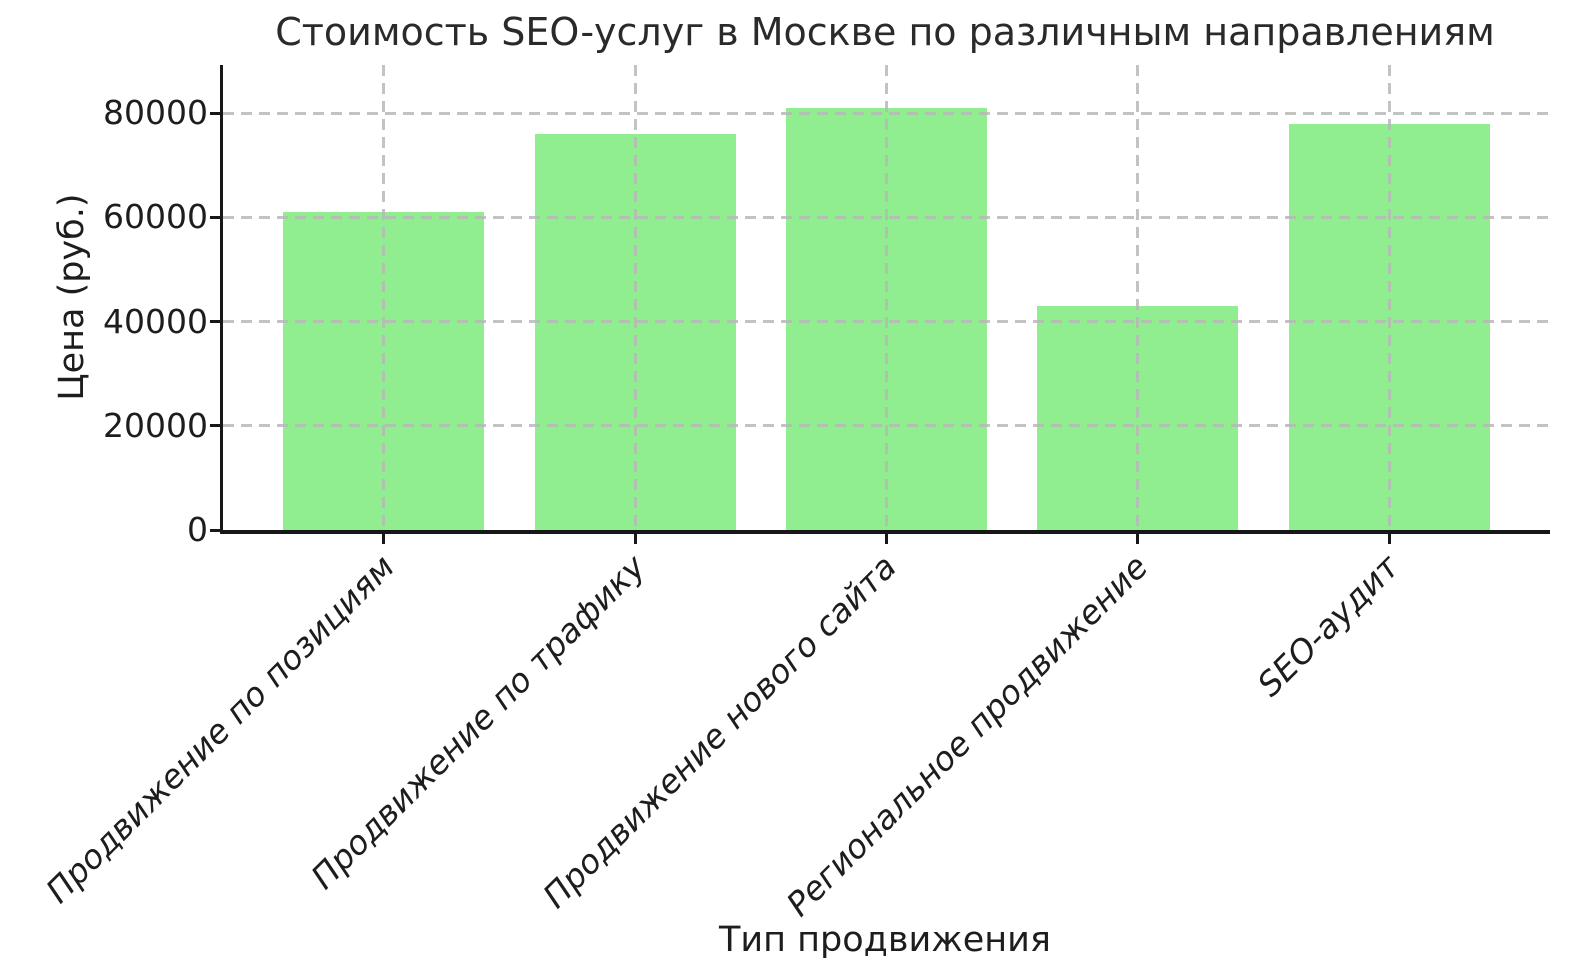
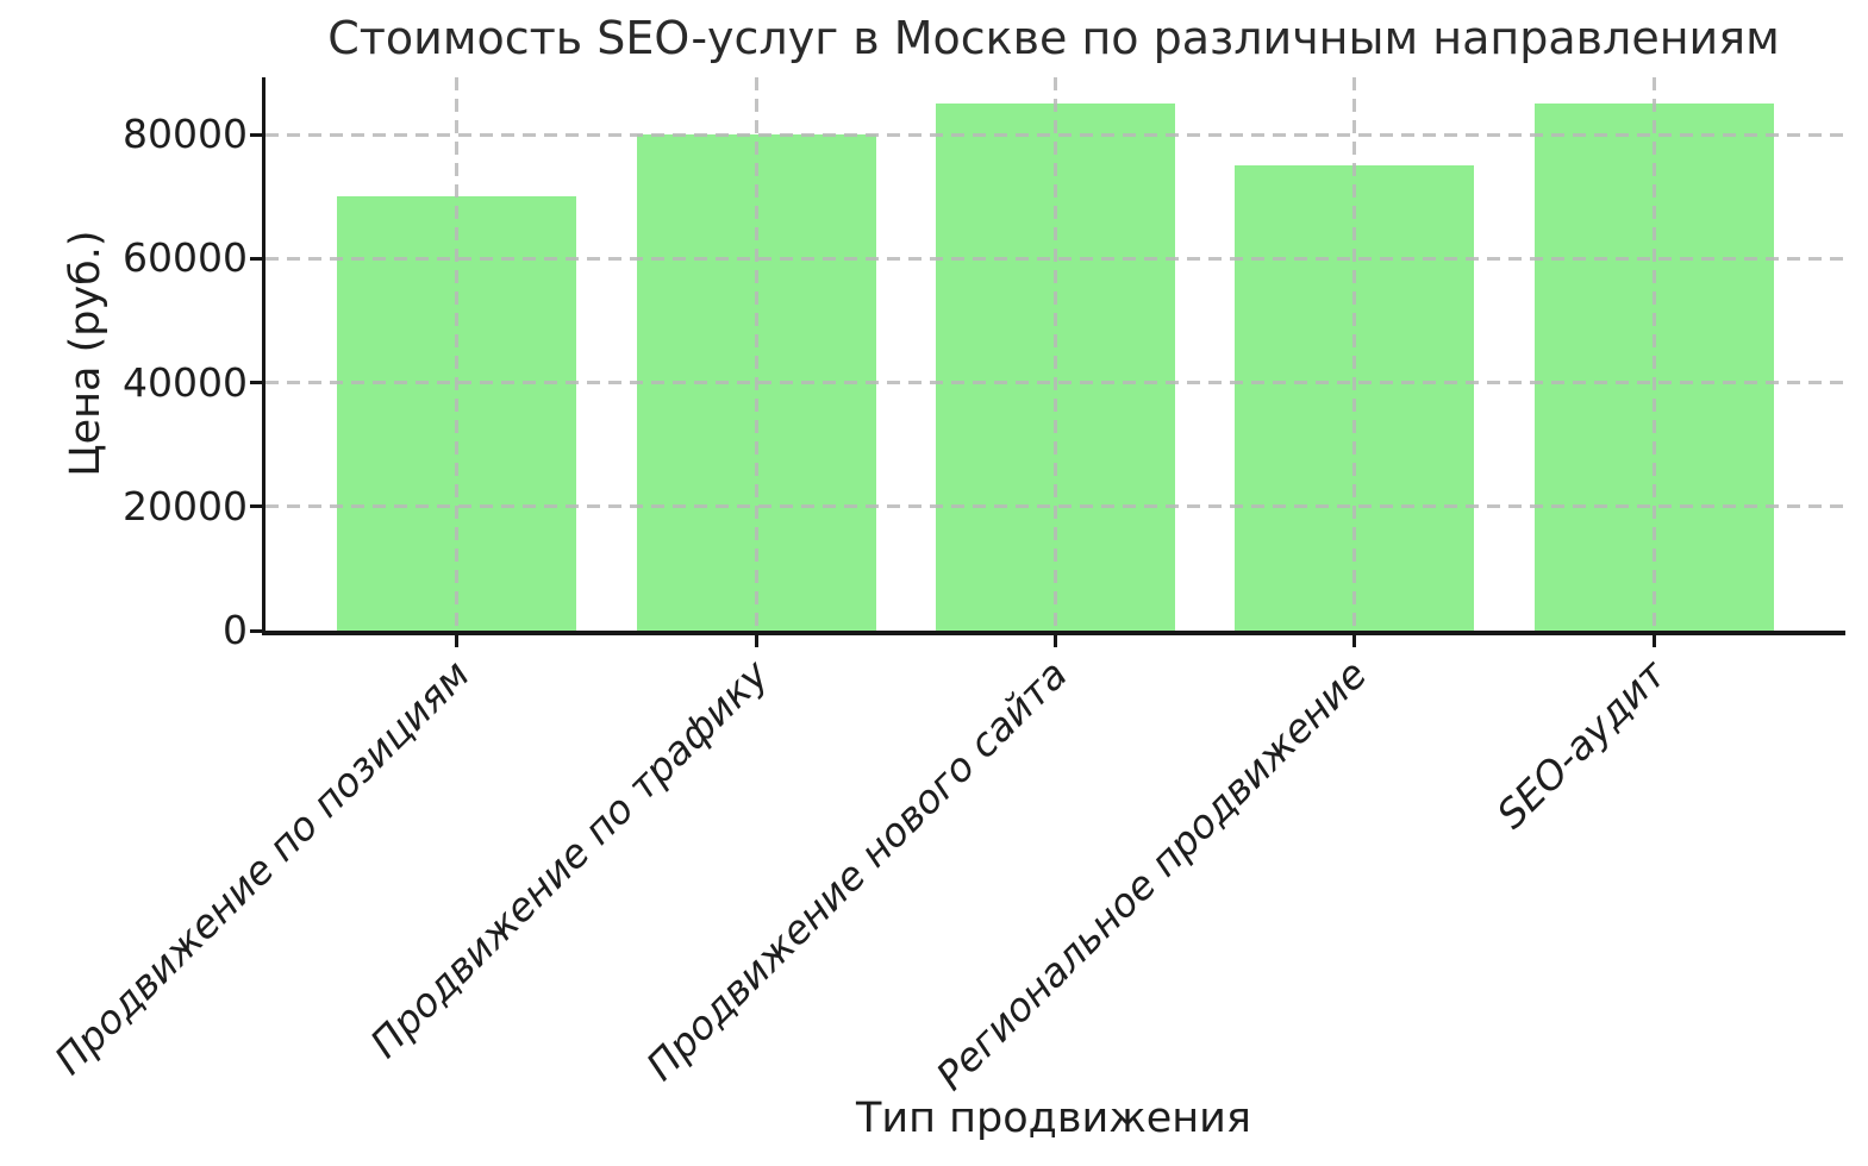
Продвижение по позициям: 61000 -> 70000
Продвижение по трафику: 76000 -> 80000
Продвижение нового сайта: 81000 -> 85000
Региональное продвижение: 43000 -> 75000
SEO-аудит: 78000 -> 85000
